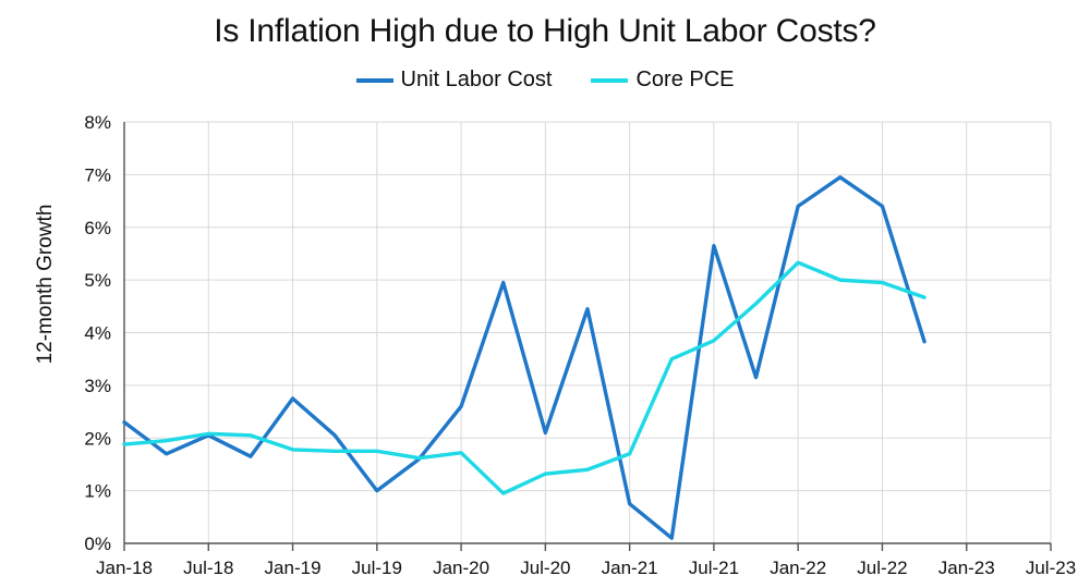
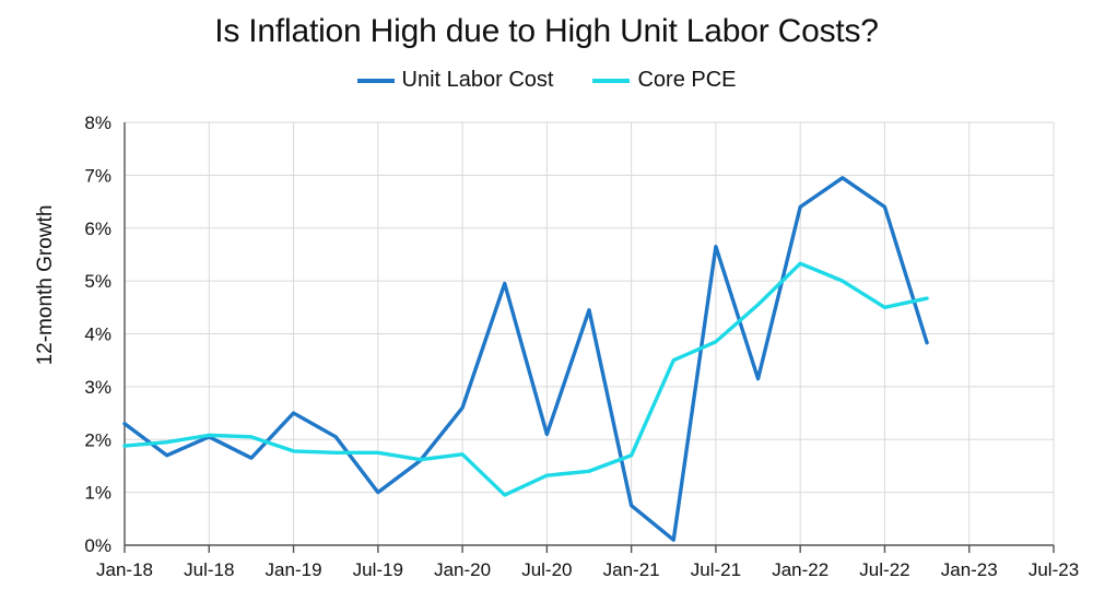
Unit Labor Cost/Jan-19: 2.8% -> 2.5%
Core PCE/Jul-22: 5.0% -> 4.5%
